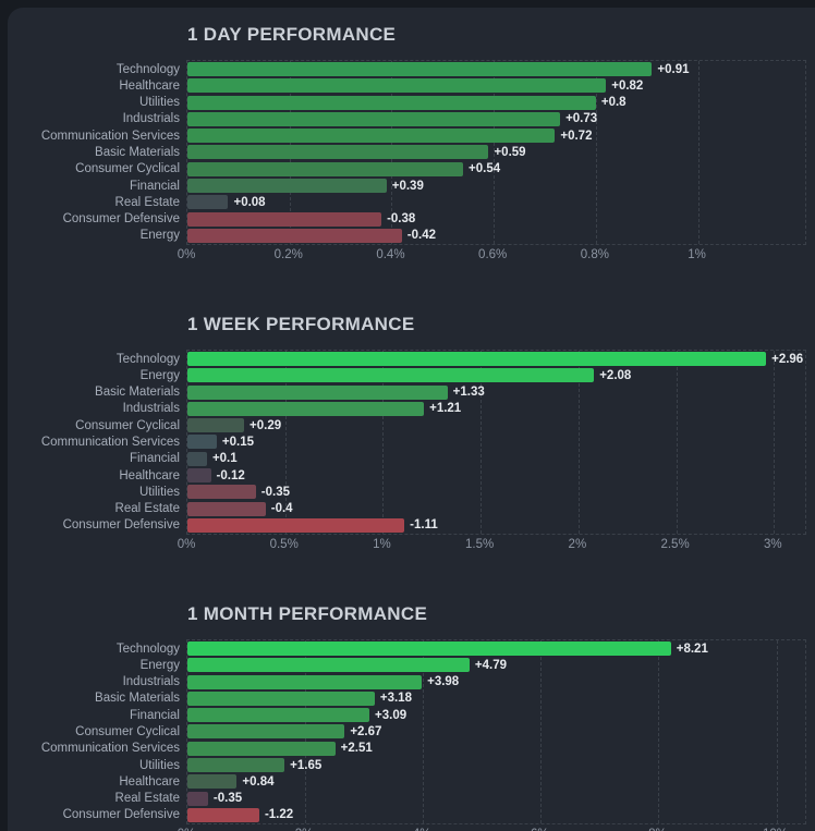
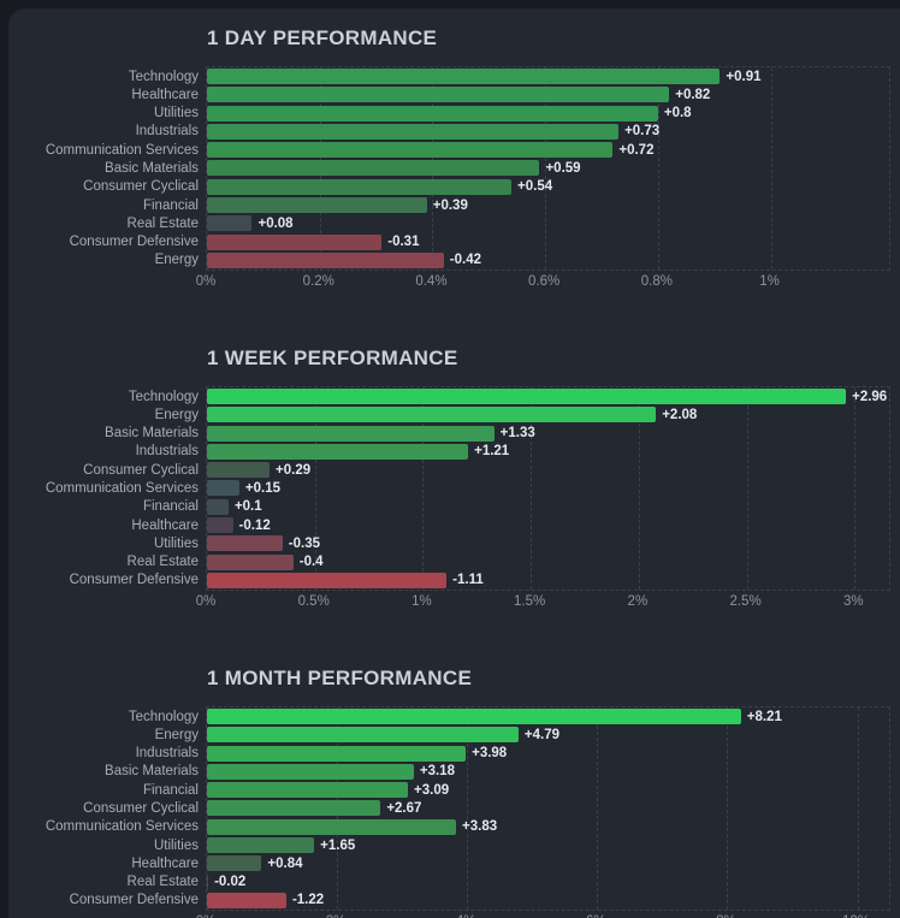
1 DAY PERFORMANCE/Consumer Defensive: -0.38 -> -0.31
1 MONTH PERFORMANCE/Communication Services: +2.51 -> +3.83
1 MONTH PERFORMANCE/Real Estate: -0.35 -> -0.02
